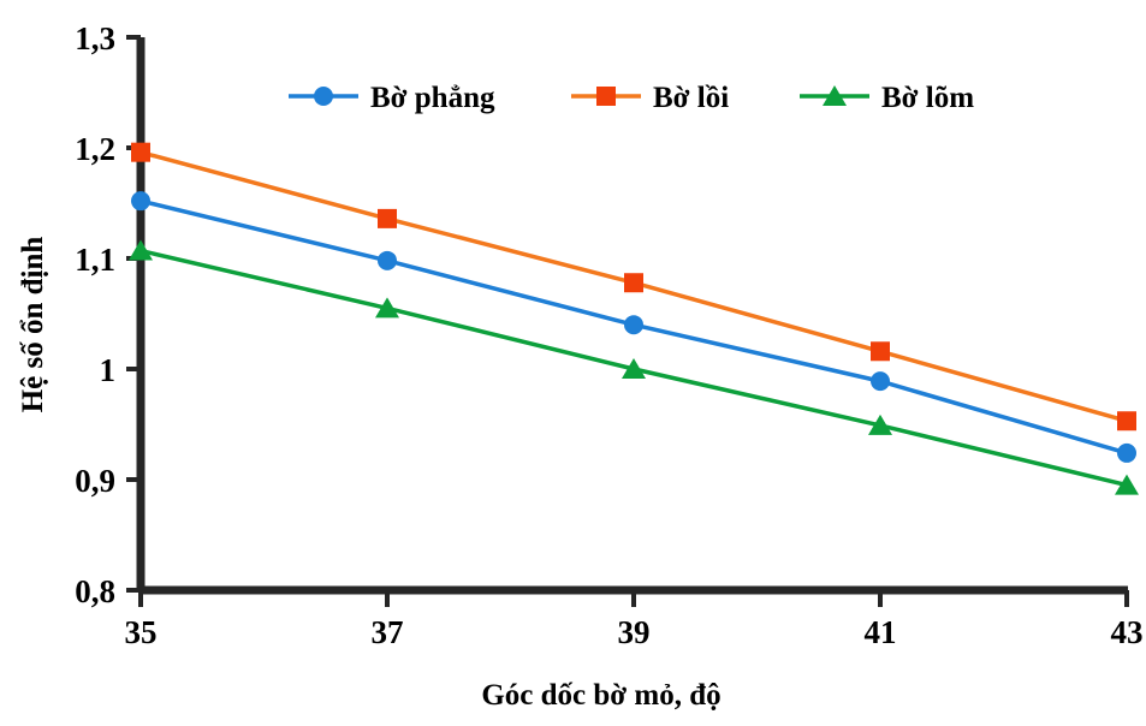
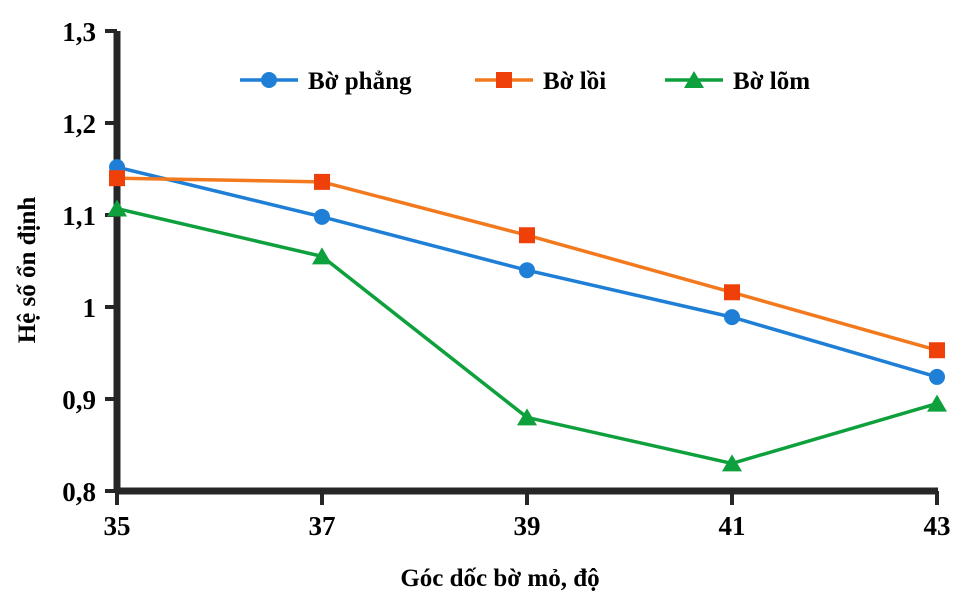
Bờ lồi/35: 1,20 -> 1,14
Bờ lõm/39: 1,00 -> 0,88
Bờ lõm/41: 0,95 -> 0,83
